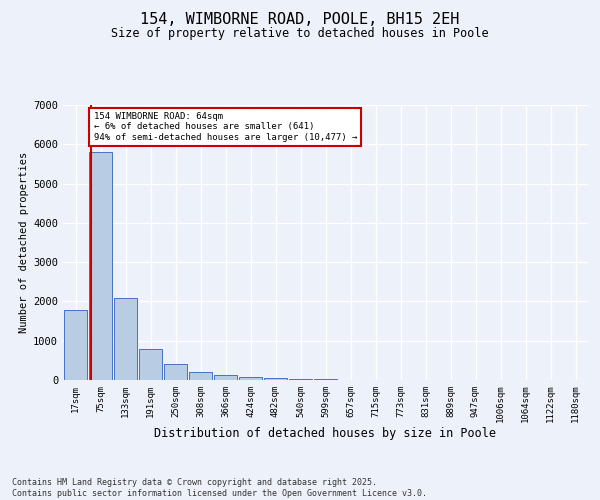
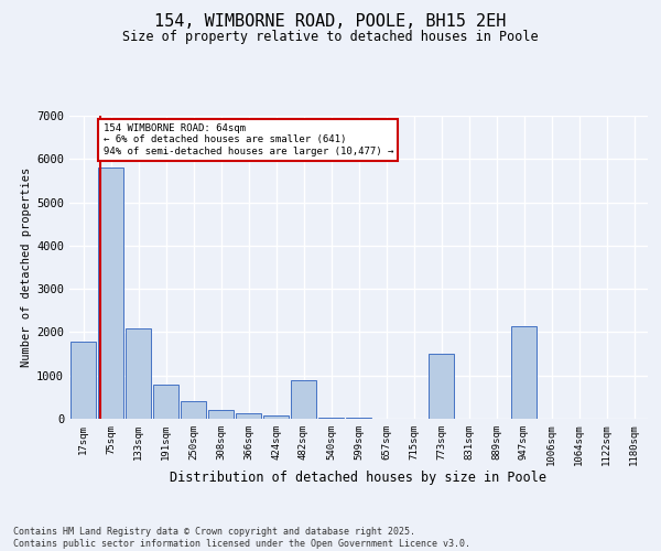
482sqm: 50 -> 900
773sqm: 0 -> 1500
947sqm: 0 -> 2150
